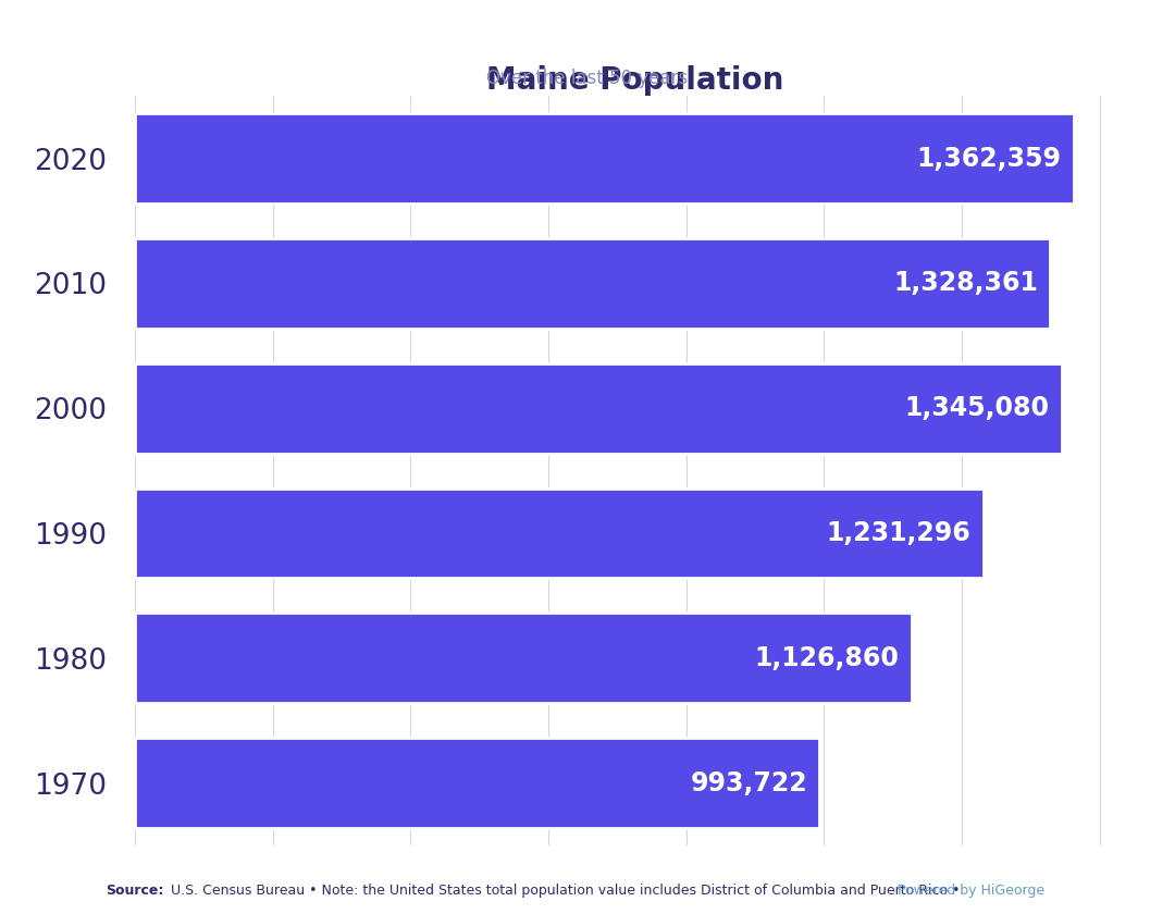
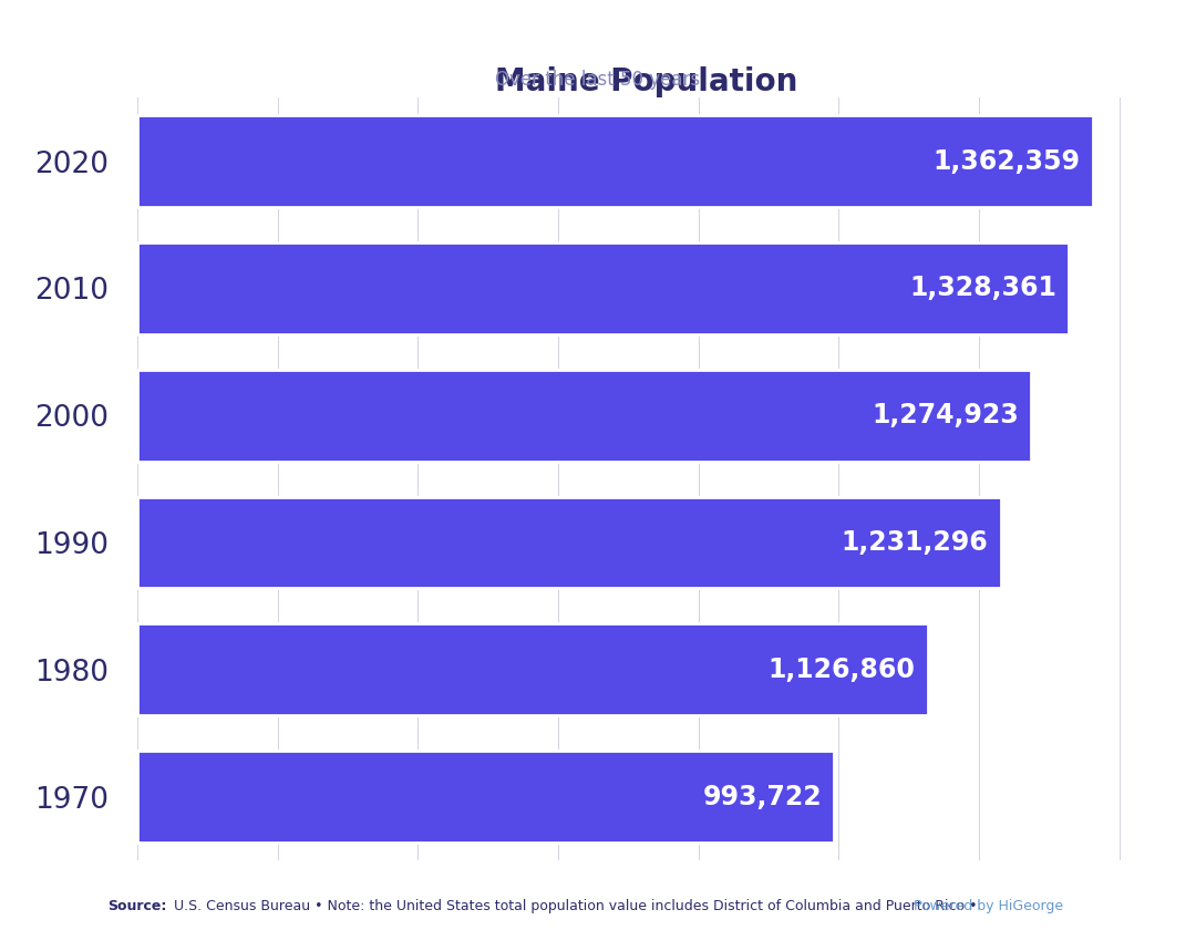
2000: 1,345,080 -> 1,274,923
